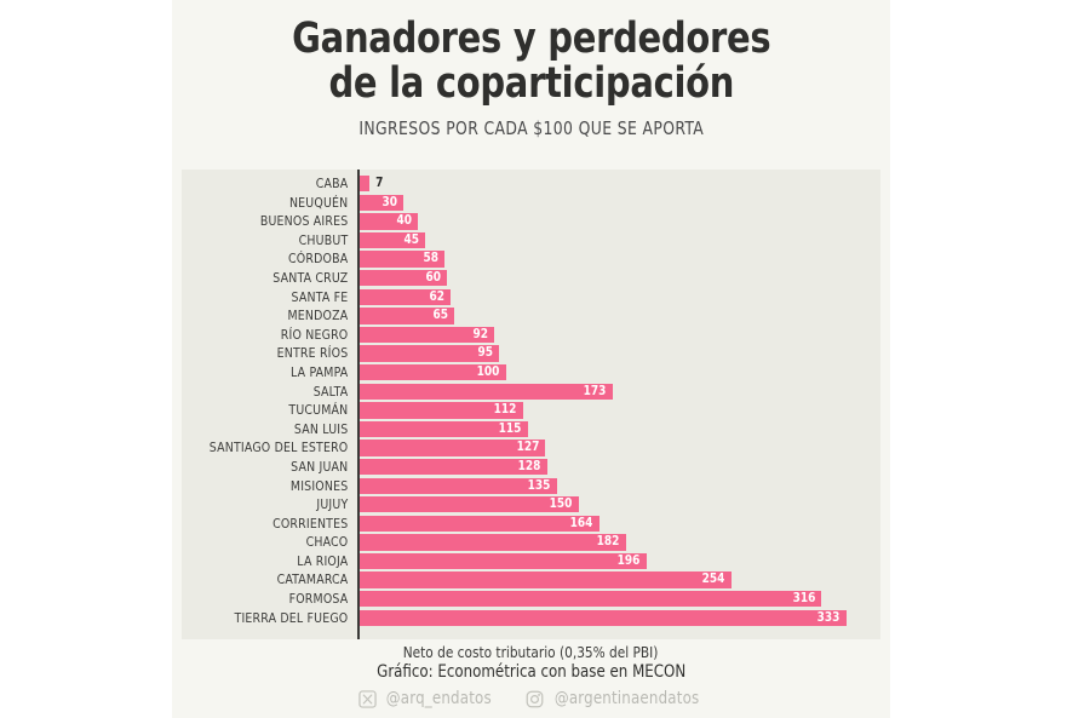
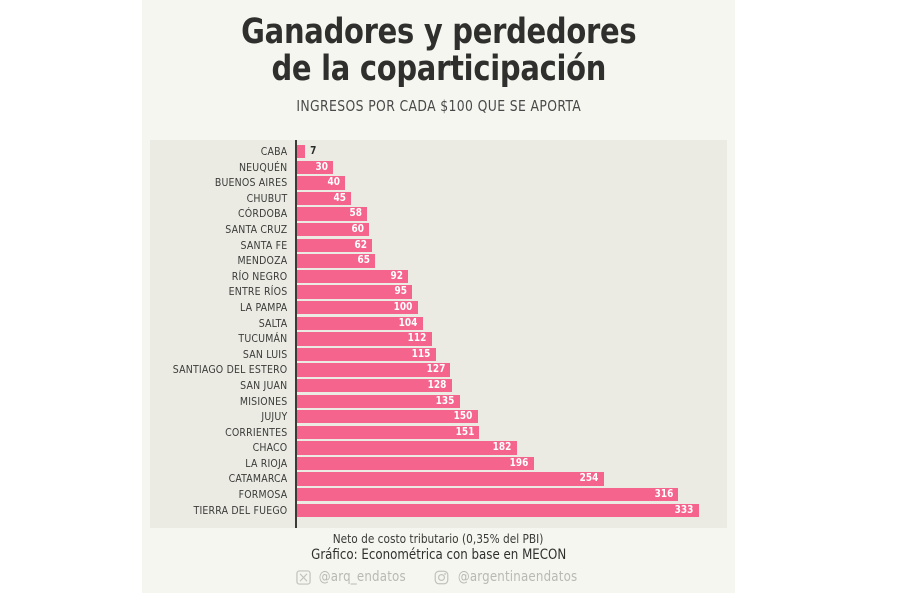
SALTA: 173 -> 104
CORRIENTES: 164 -> 151
